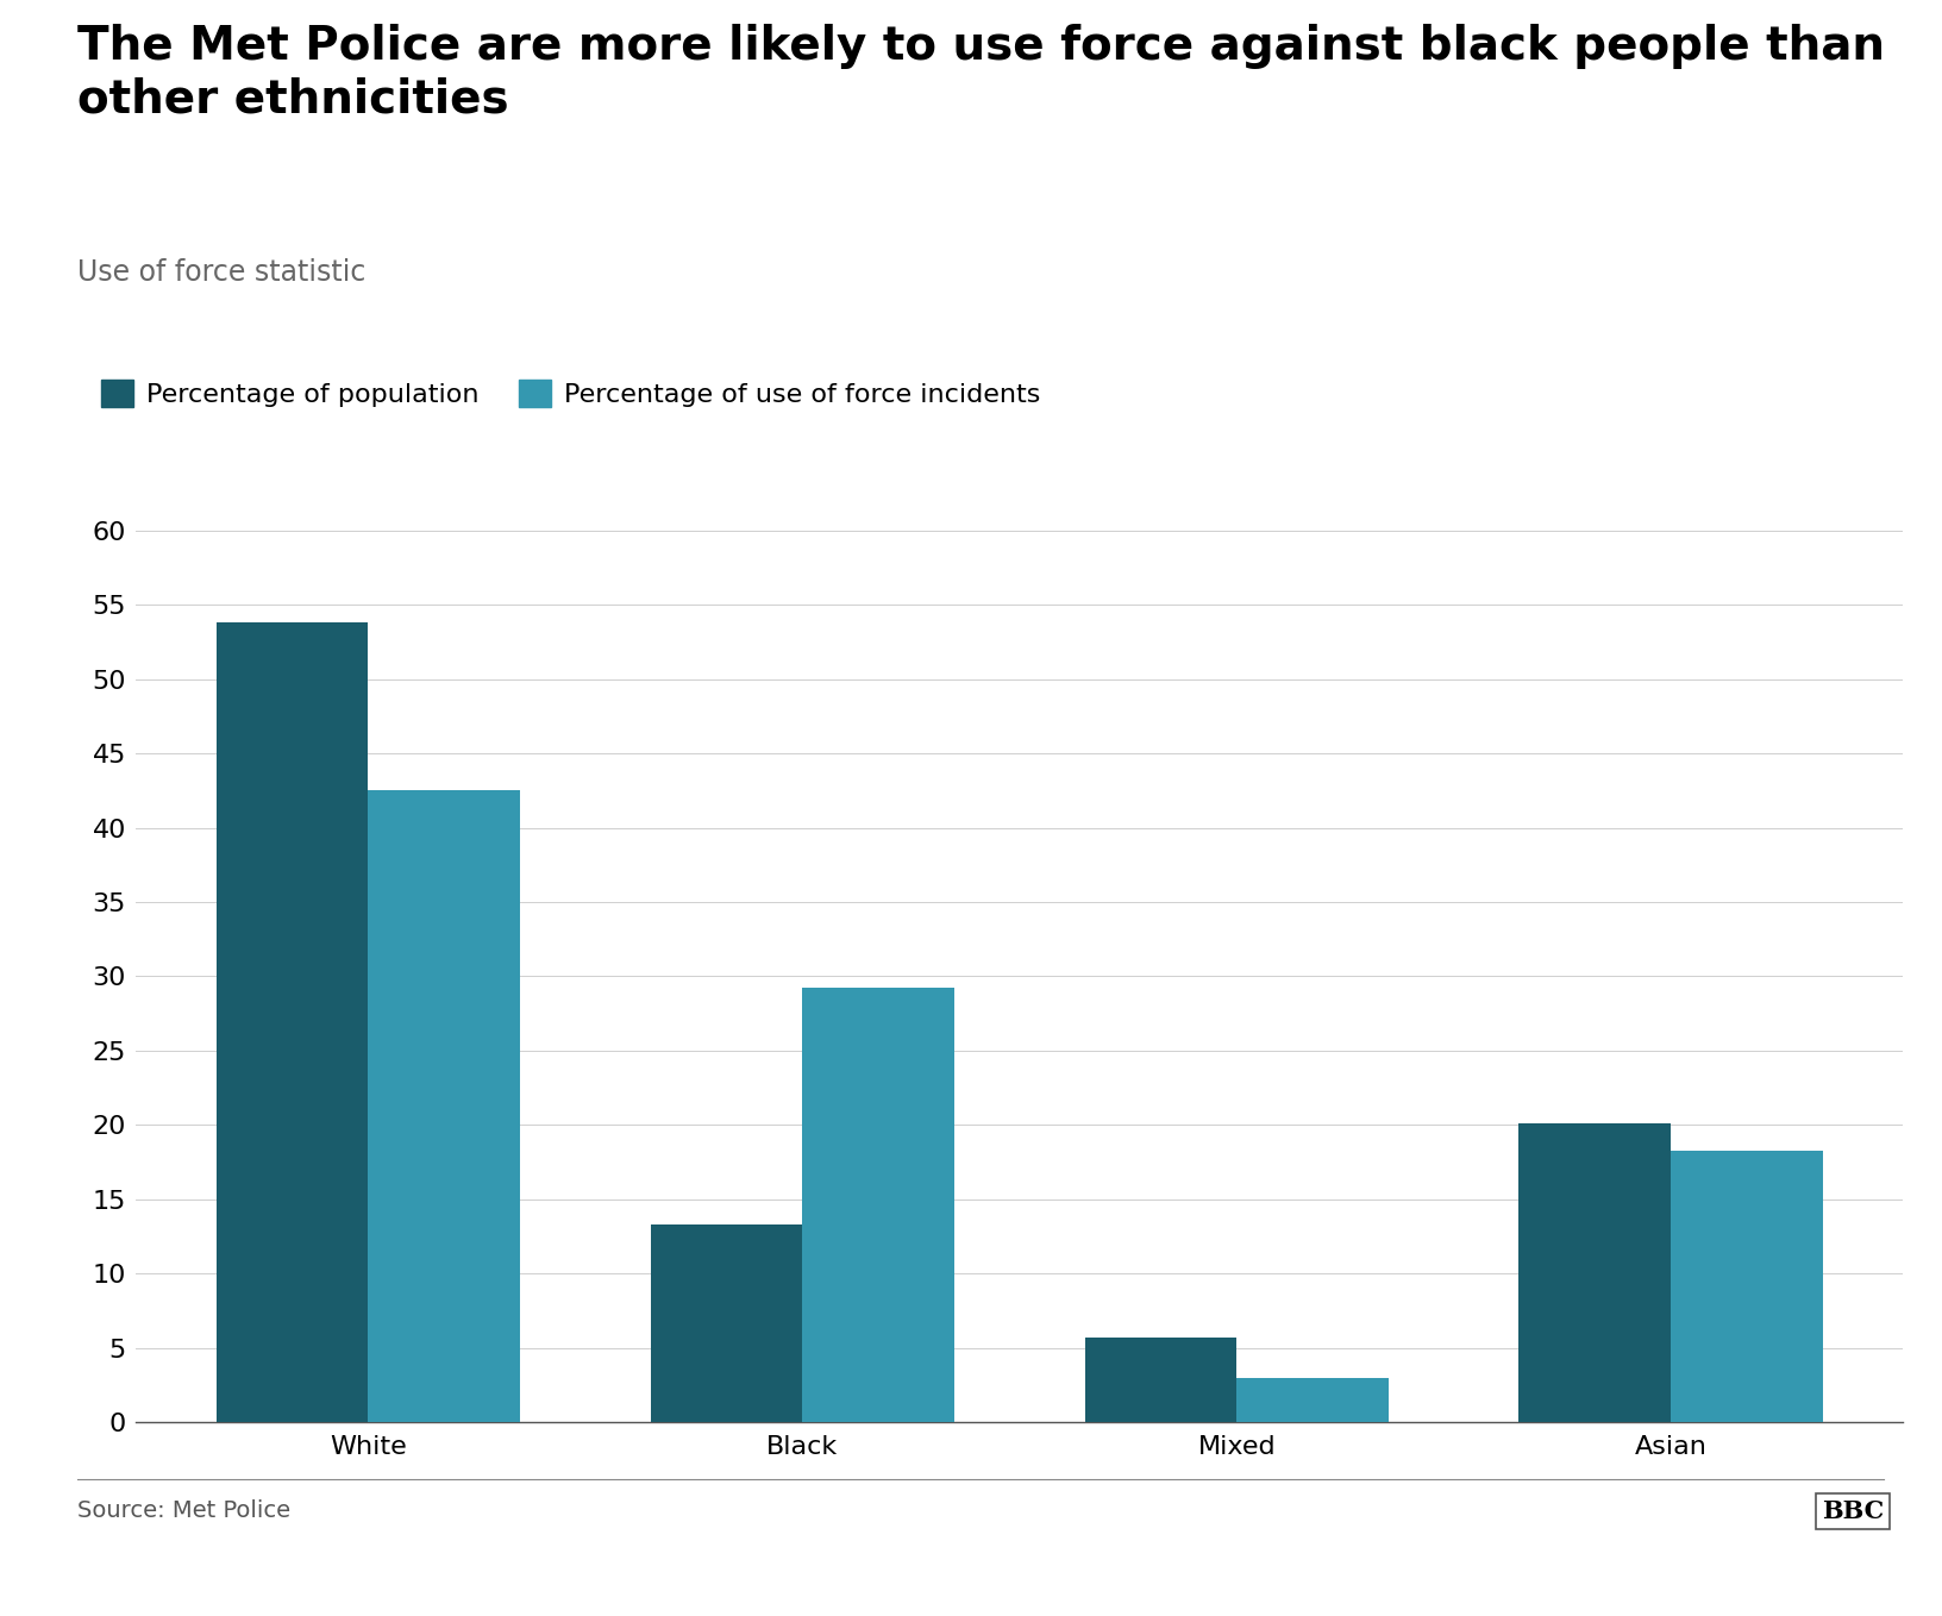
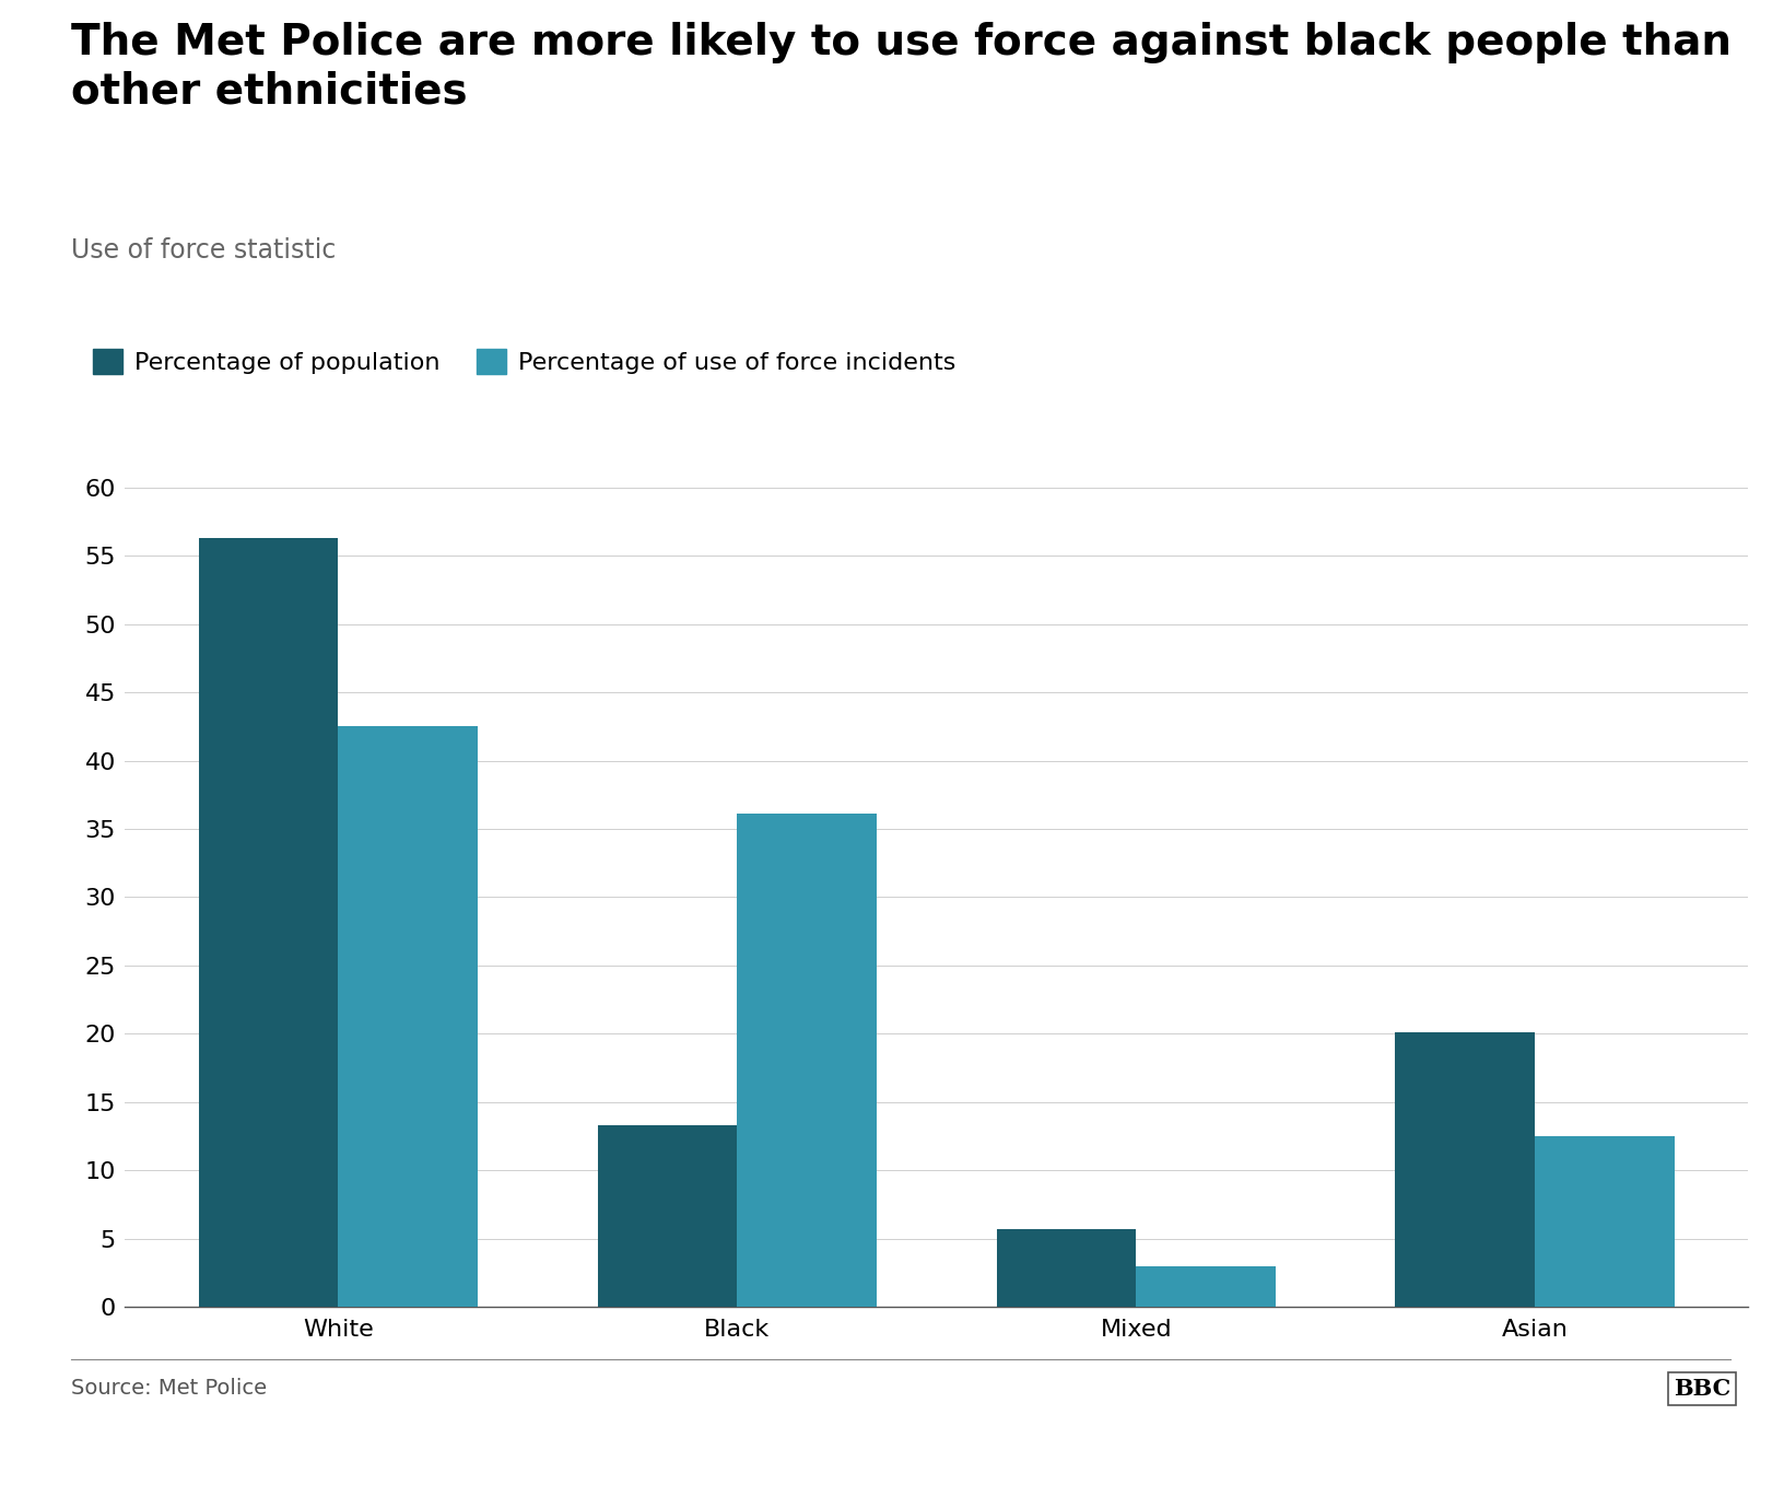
Percentage of population/White: 53.8 -> 56.3
Percentage of use of force incidents/Black: 29.2 -> 36.1
Percentage of use of force incidents/Asian: 18.3 -> 12.5
